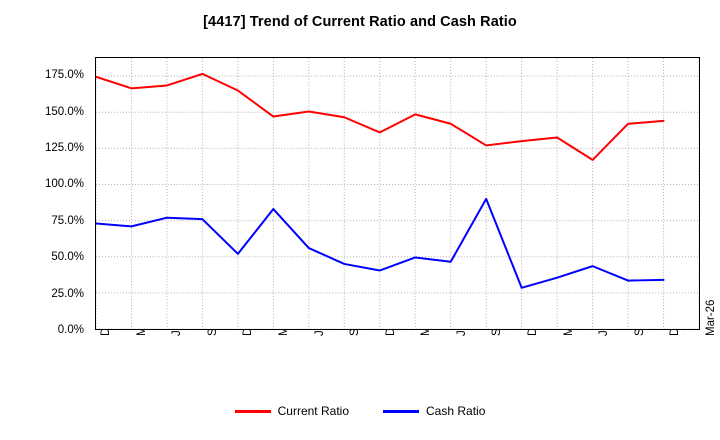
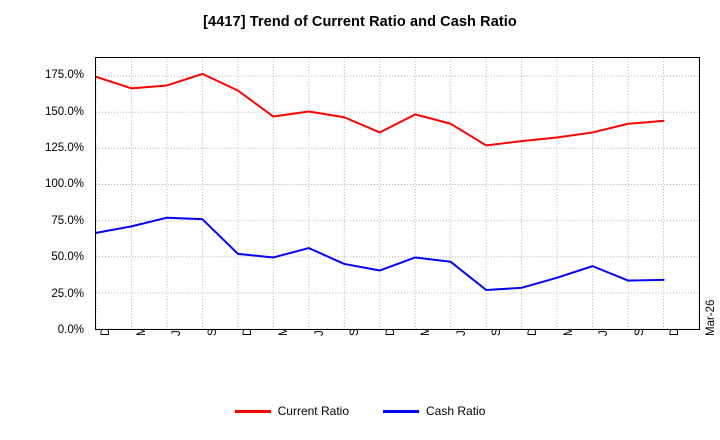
Cash Ratio/Dec-21: 73% -> 66%
Cash Ratio/Mar-23: 83% -> 50%
Cash Ratio/Sep-24: 90% -> 27%
Current Ratio/Jun-25: 117% -> 136%
